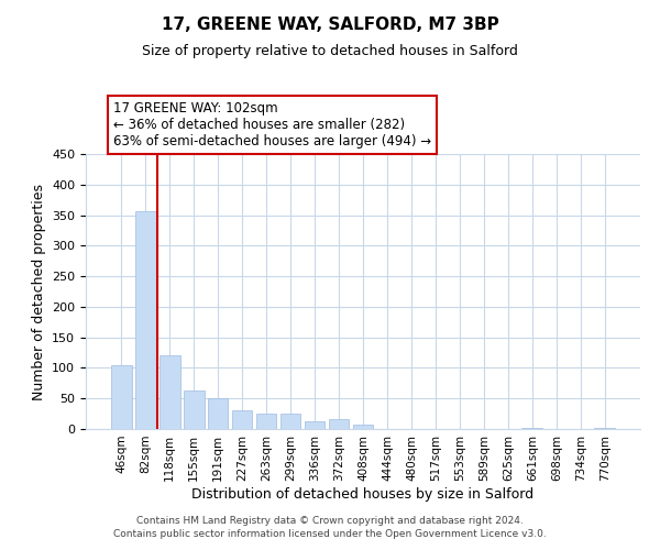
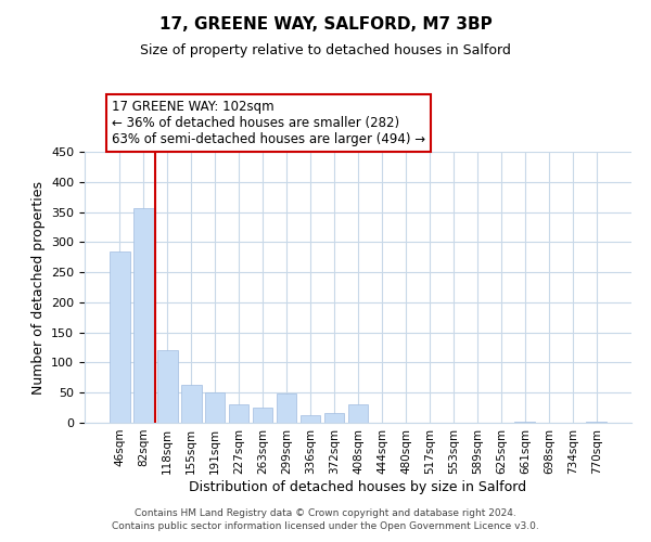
46sqm: 105 -> 284
299sqm: 25 -> 48
408sqm: 8 -> 30
